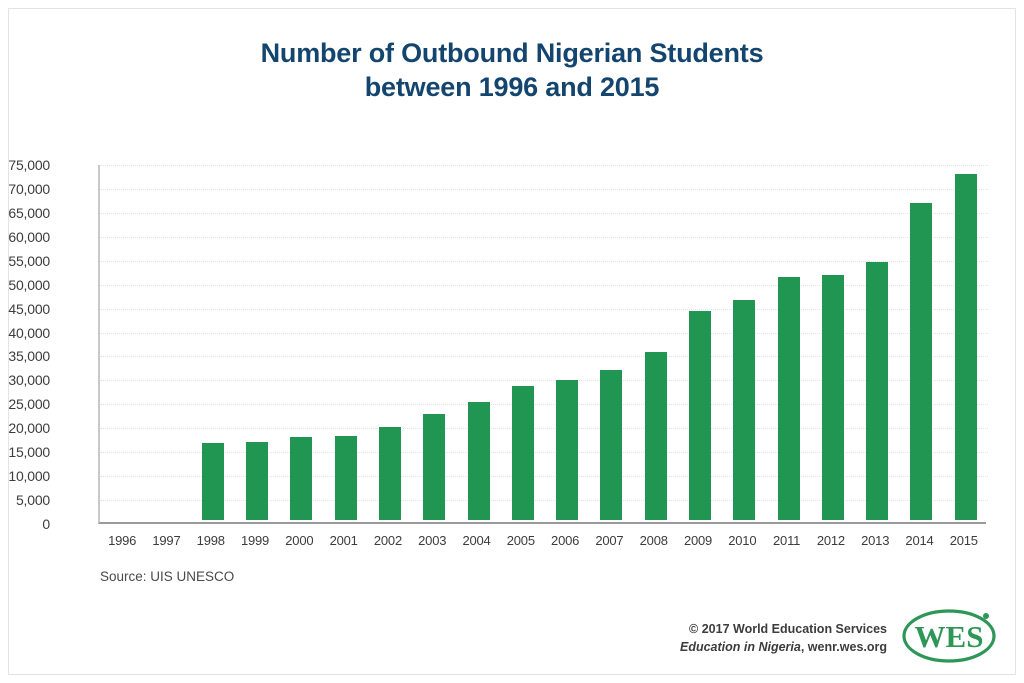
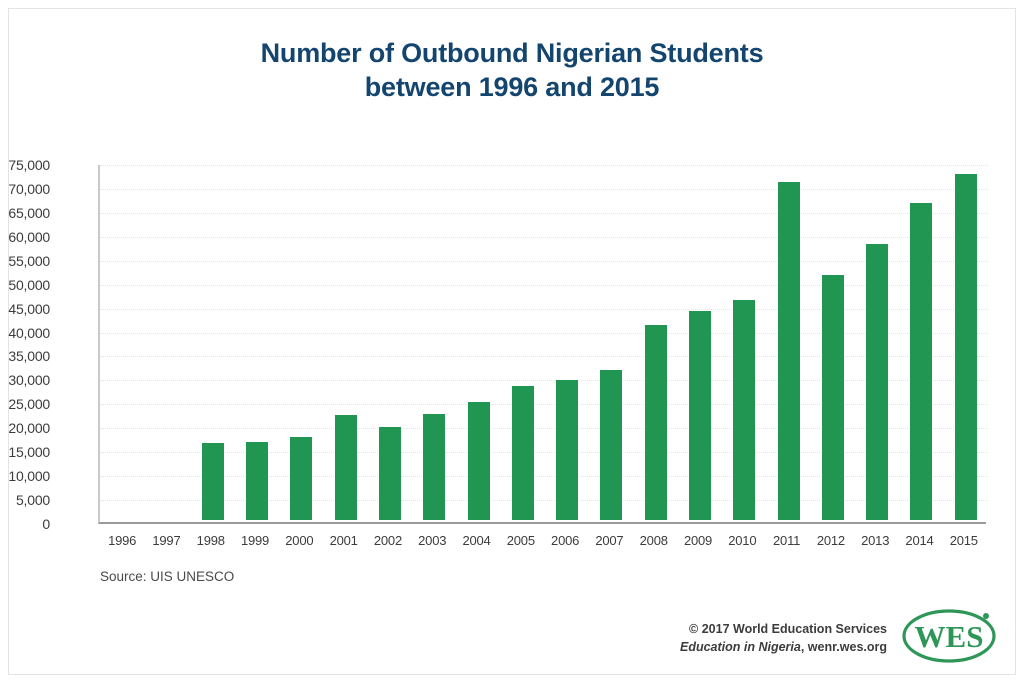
2001: 18000 -> 22000
2008: 35000 -> 41000
2011: 51000 -> 71000
2013: 54000 -> 58000
